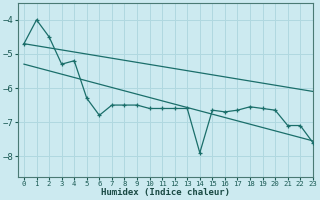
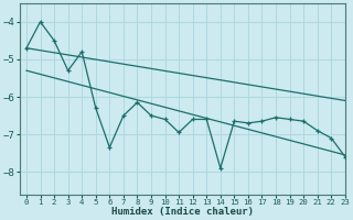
4: -5.20 -> -4.80
6: -6.80 -> -7.35
8: -6.50 -> -6.15
11: -6.60 -> -6.95
21: -7.10 -> -6.90
